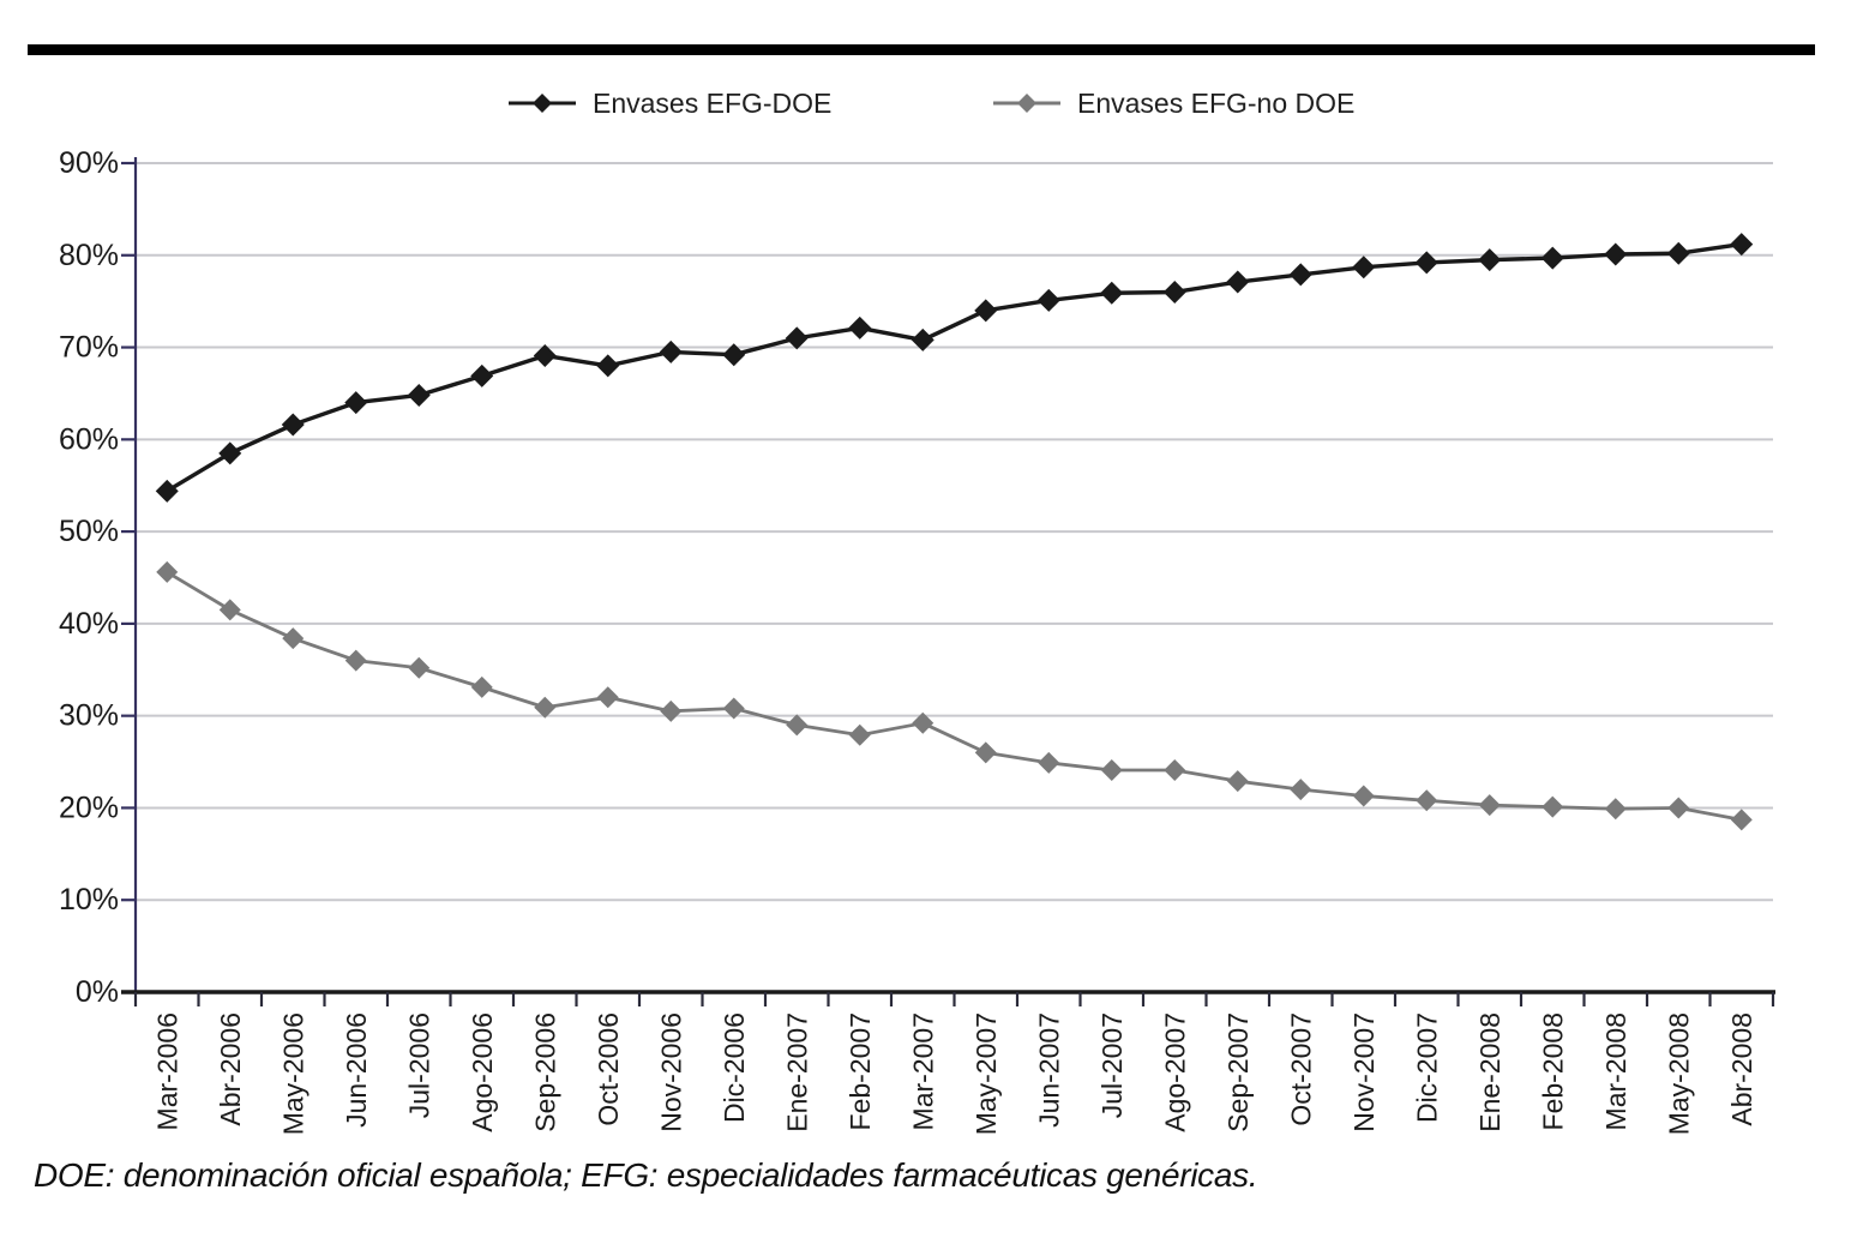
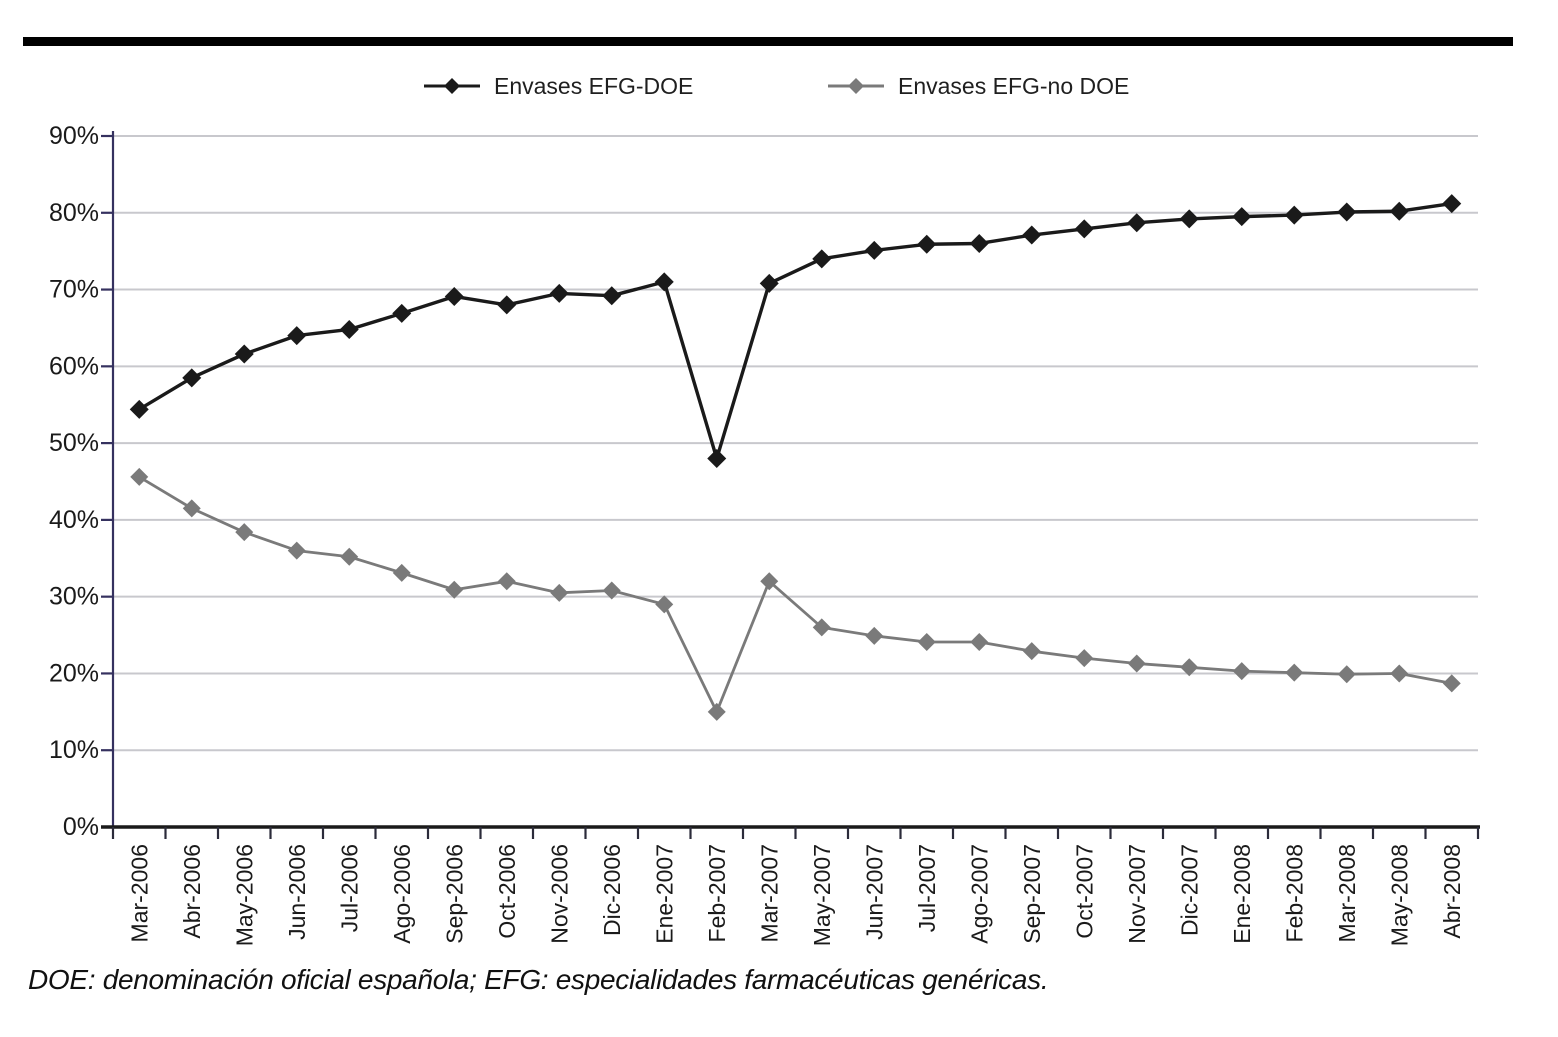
Envases EFG-DOE/Feb-2007: 72% -> 48%
Envases EFG-no DOE/Feb-2007: 28% -> 15%
Envases EFG-no DOE/Mar-2007: 29% -> 32%
